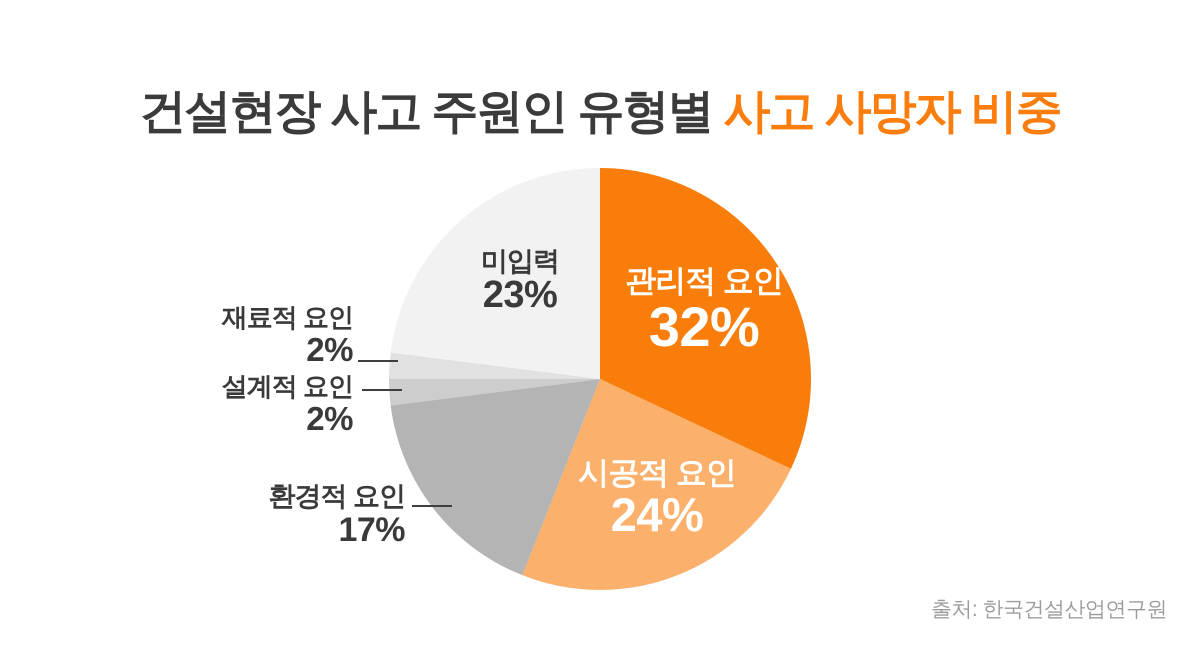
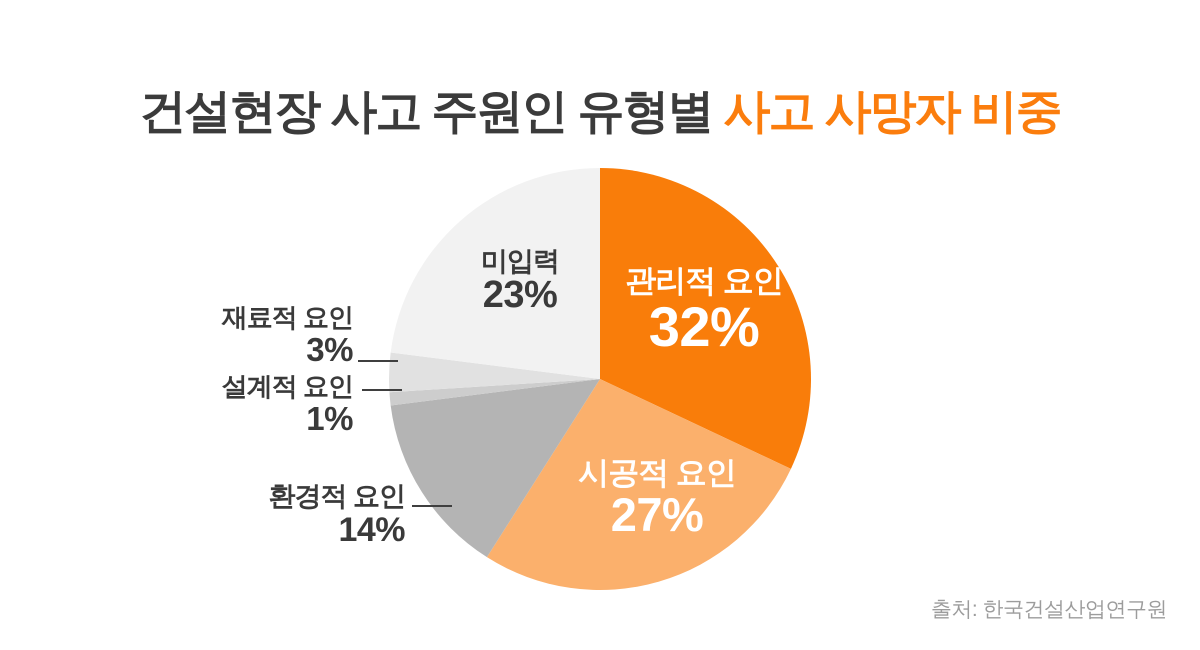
시공적 요인: 24% -> 27%
환경적 요인: 17% -> 14%
설계적 요인: 2% -> 1%
재료적 요인: 2% -> 3%
